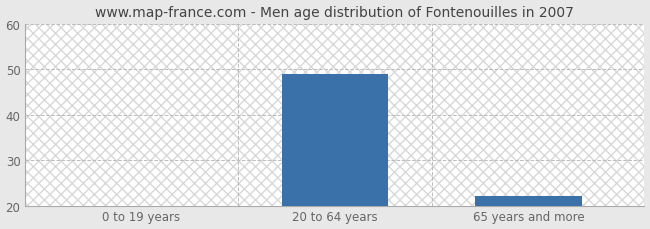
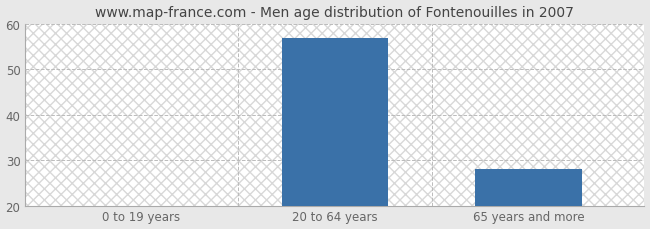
20 to 64 years: 49 -> 57
65 years and more: 22 -> 28
